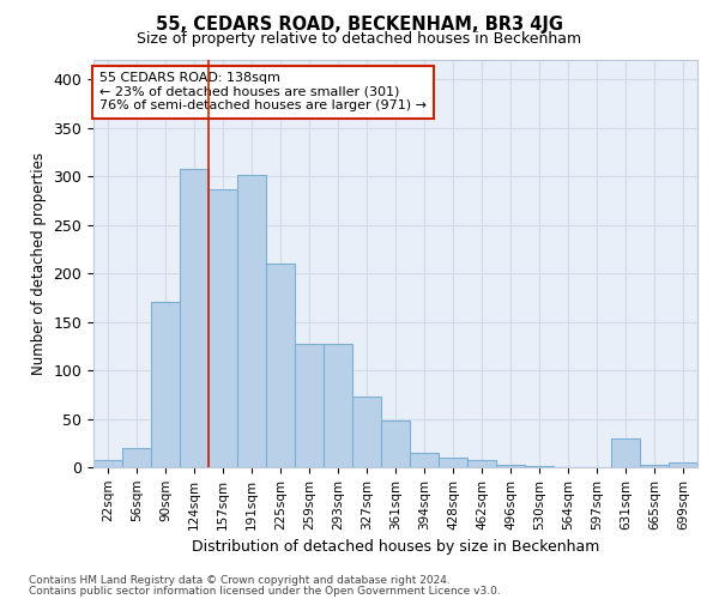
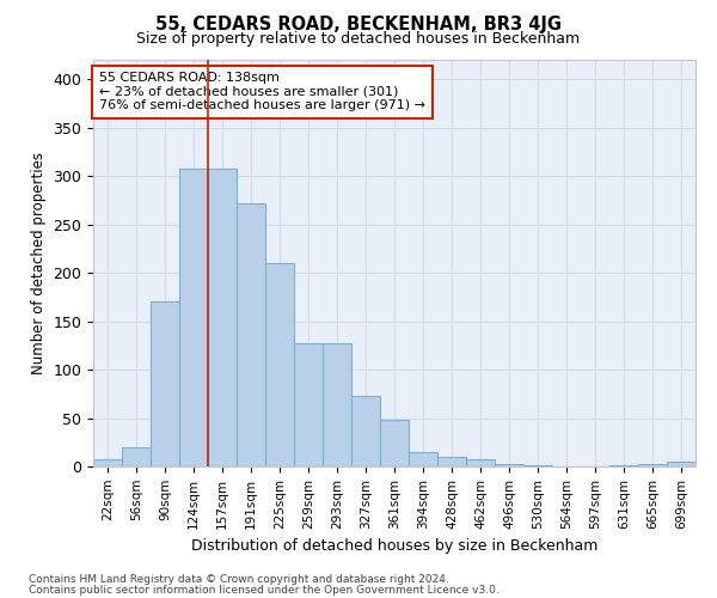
157sqm: 286 -> 308
191sqm: 302 -> 272
631sqm: 30 -> 1
